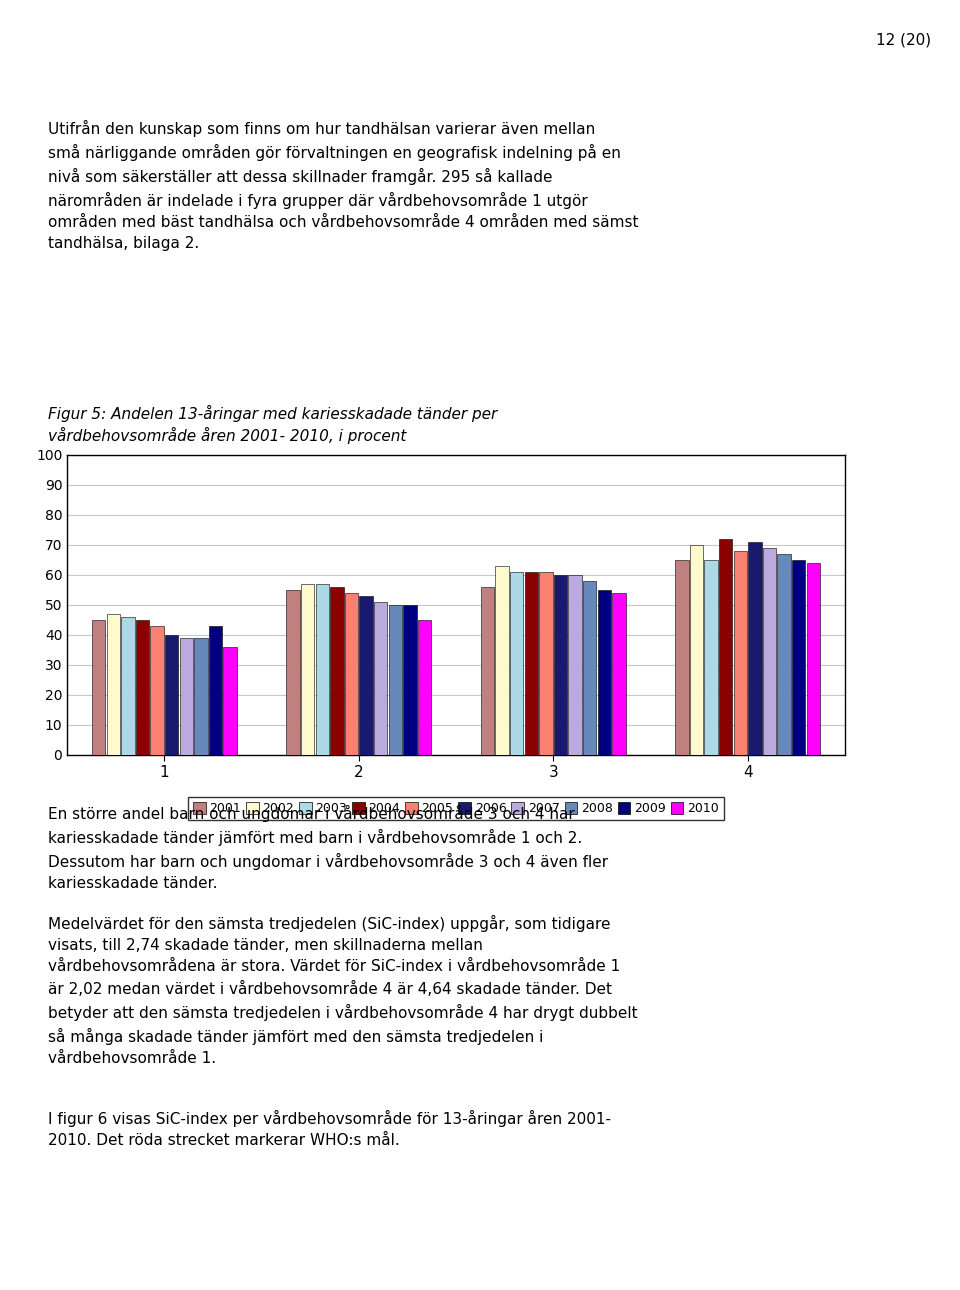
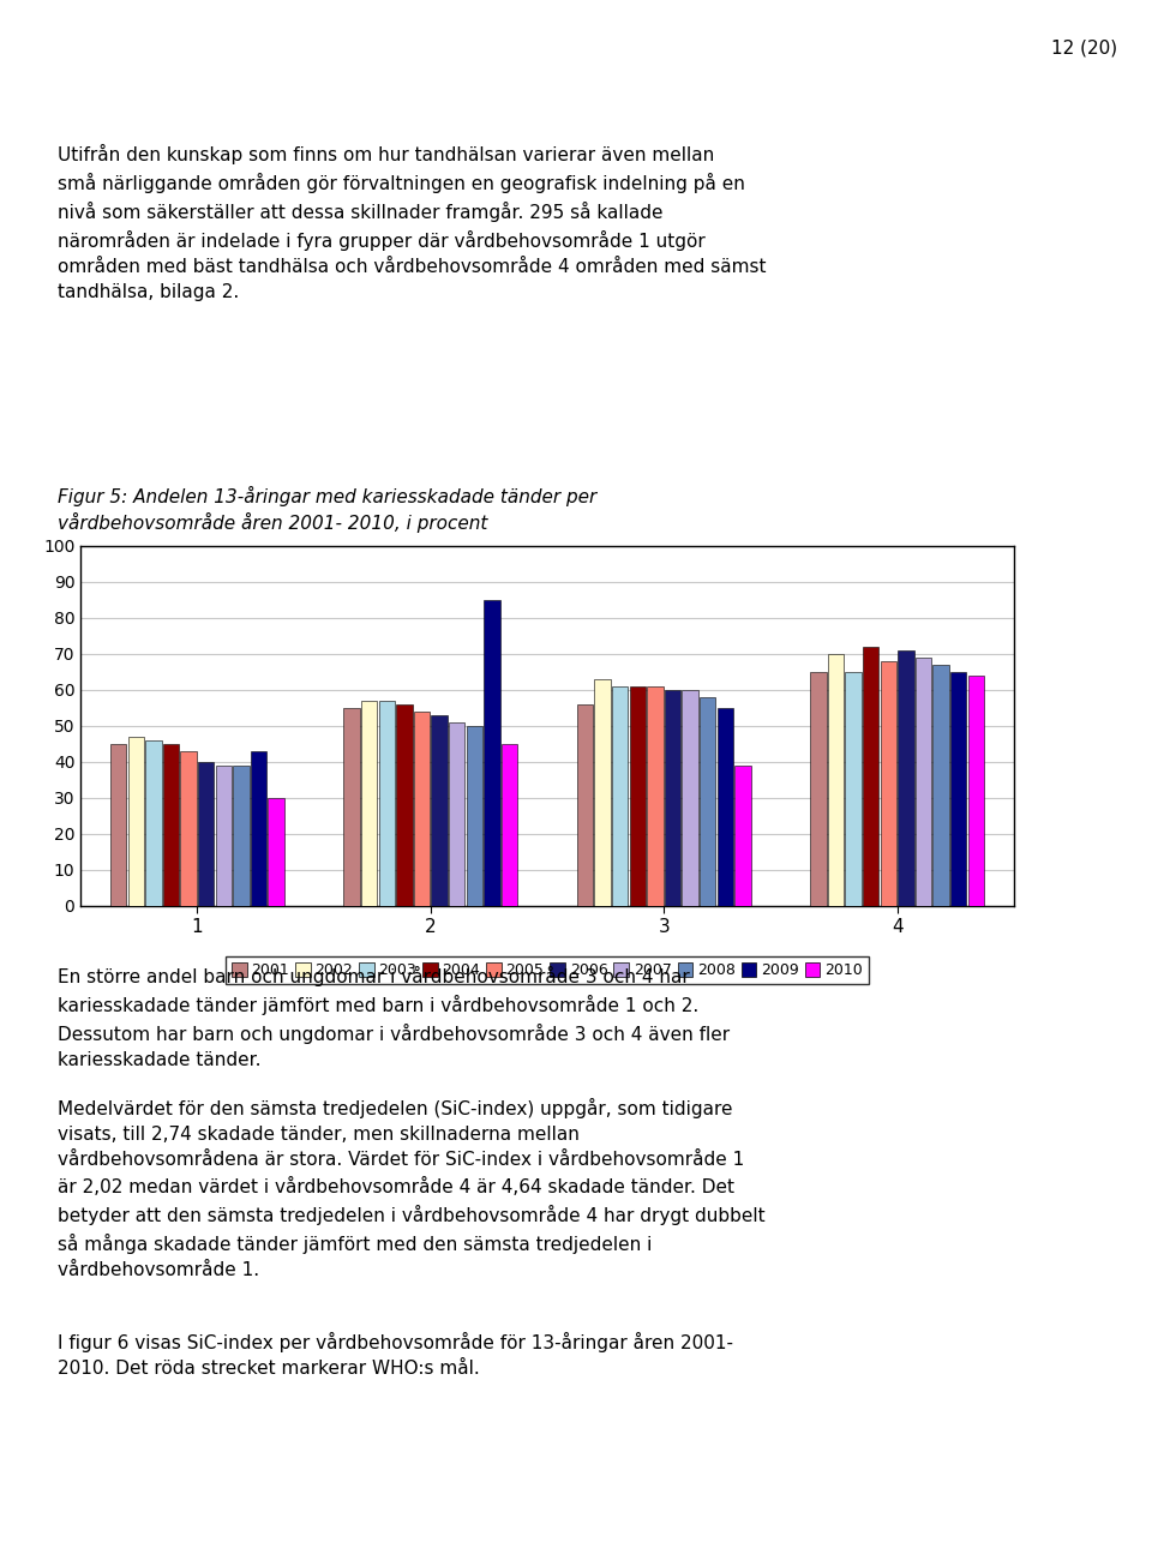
2010/1: 36 -> 30
2009/2: 50 -> 85
2010/3: 54 -> 39
